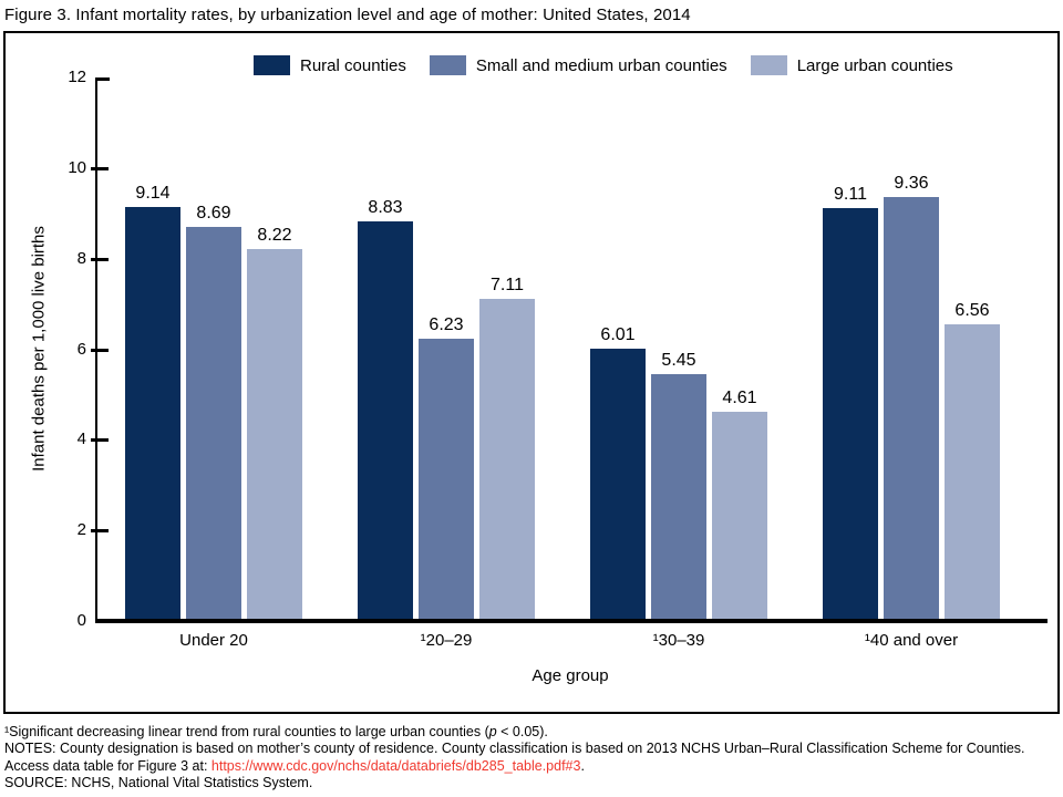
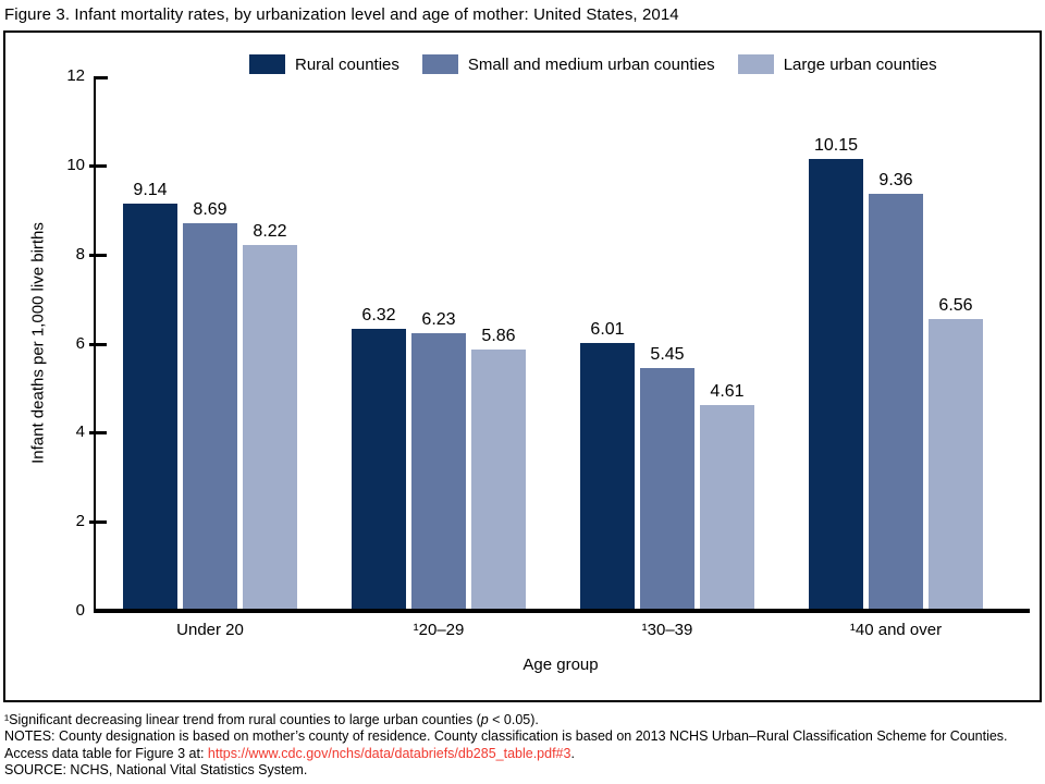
Rural counties/¹20–29: 8.83 -> 6.32
Large urban counties/¹20–29: 7.11 -> 5.86
Rural counties/¹40 and over: 9.11 -> 10.15
